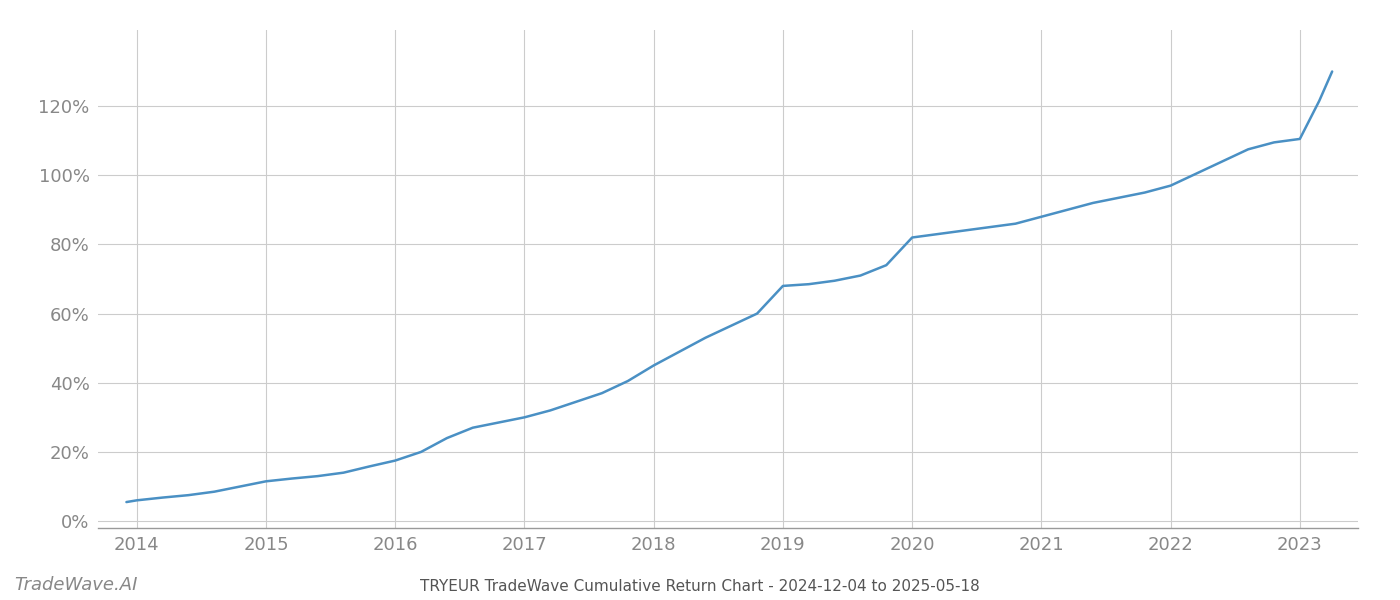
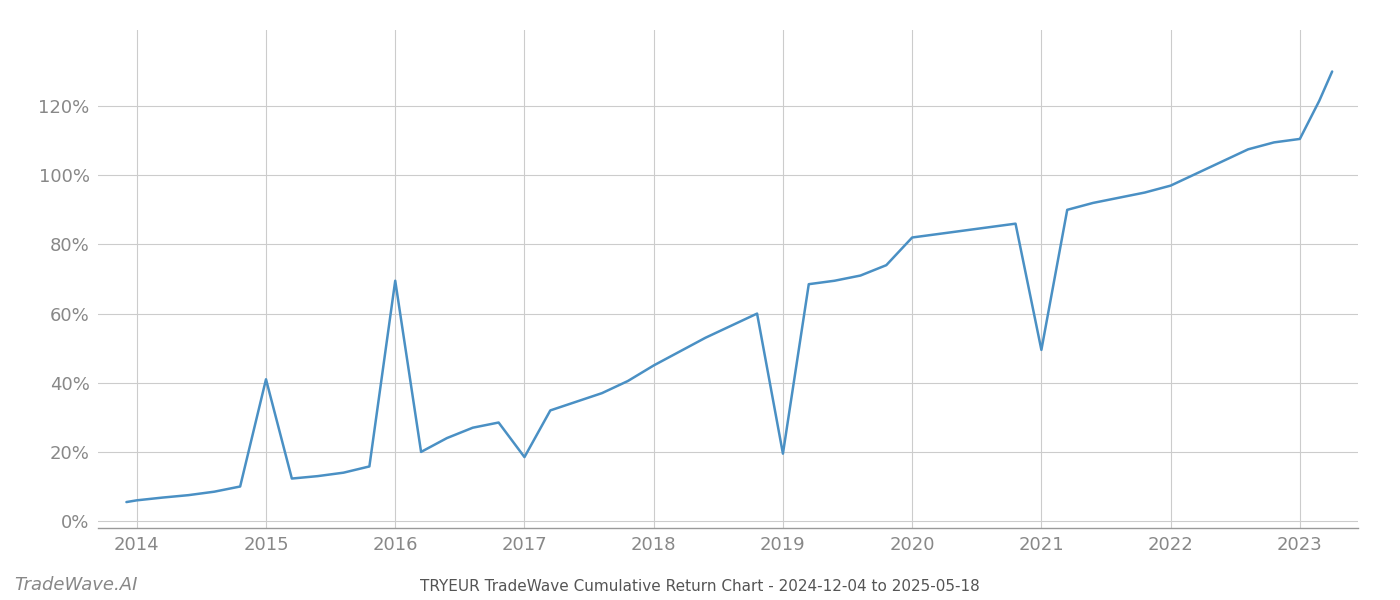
2015: 11.5% -> 41.0%
2016: 17.5% -> 69.5%
2017: 30.0% -> 18.5%
2019: 68.0% -> 19.5%
2021: 88.0% -> 49.5%
